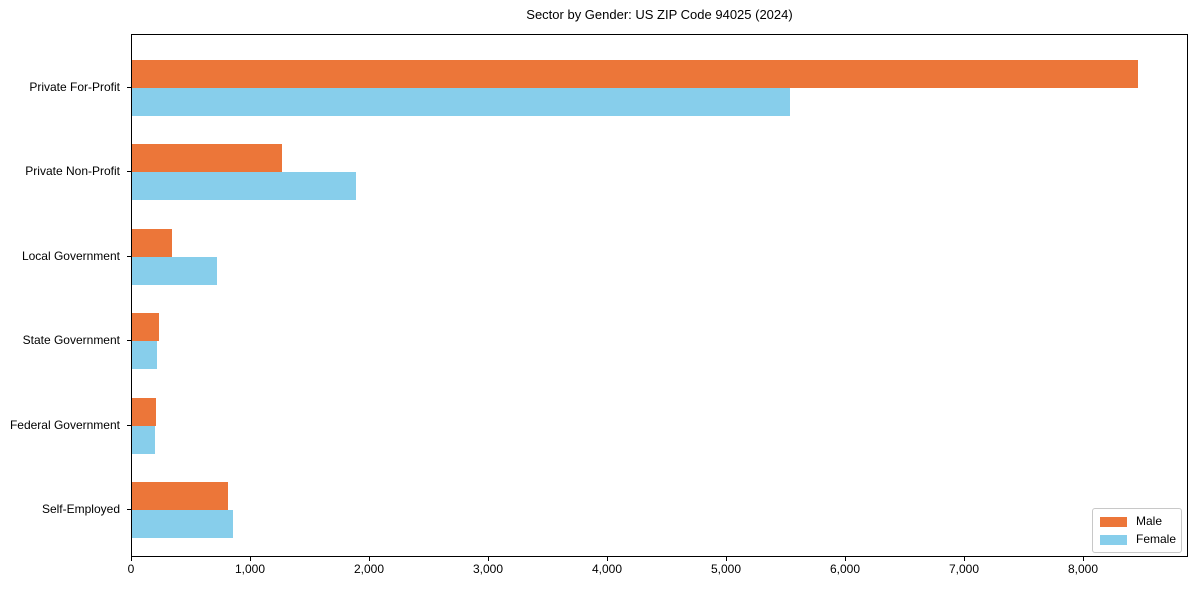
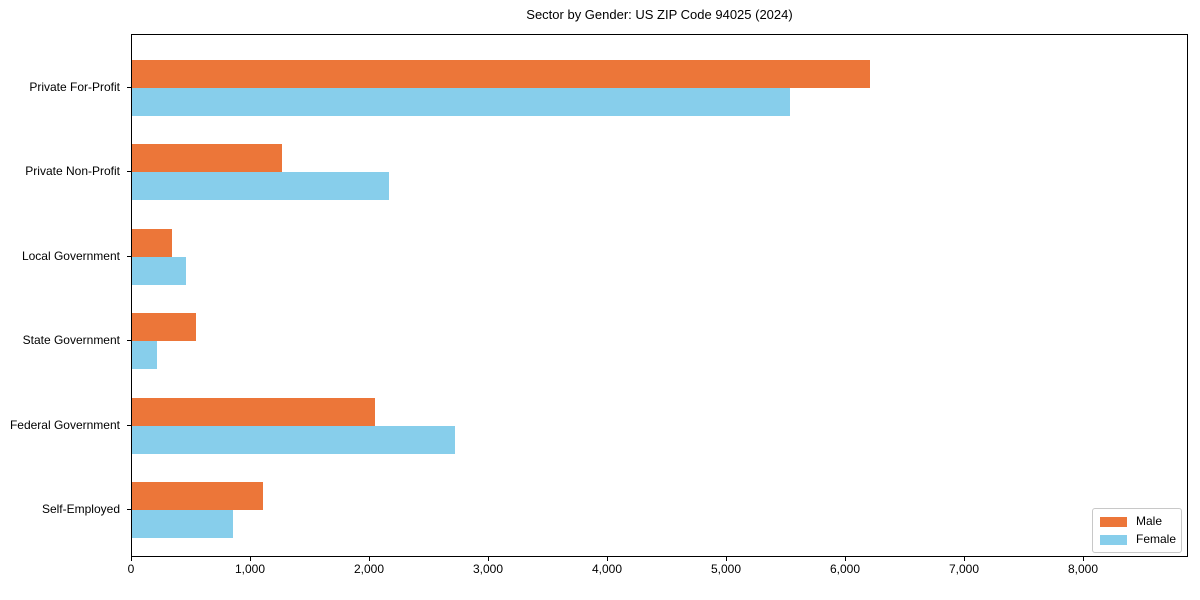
Male/Private For-Profit: 8450 -> 6200
Female/Private Non-Profit: 1880 -> 2160
Female/Local Government: 720 -> 450
Male/State Government: 230 -> 540
Male/Federal Government: 200 -> 2040
Female/Federal Government: 190 -> 2710
Male/Self-Employed: 800 -> 1100
